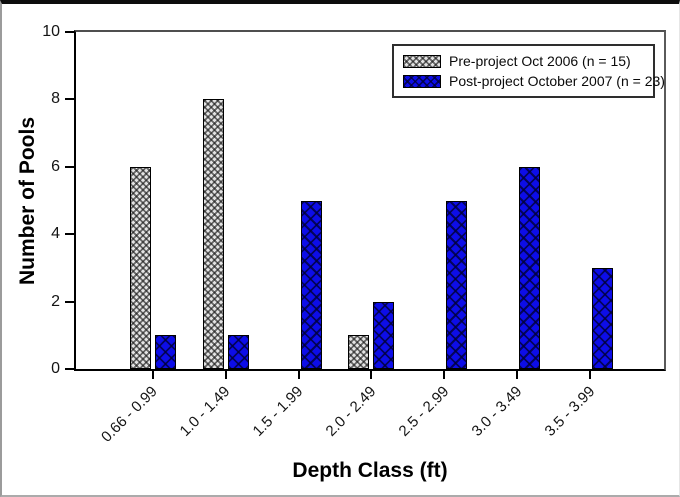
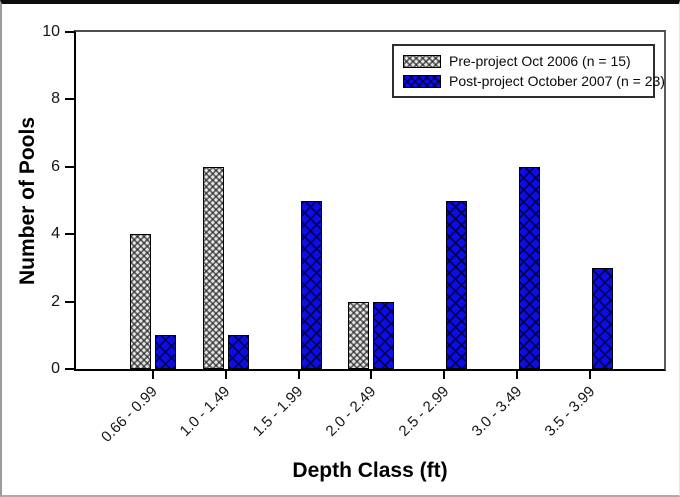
Pre-project Oct 2006 (n = 15)/0.66 - 0.99: 6 -> 4
Pre-project Oct 2006 (n = 15)/1.0 - 1.49: 8 -> 6
Pre-project Oct 2006 (n = 15)/2.0 - 2.49: 1 -> 2
